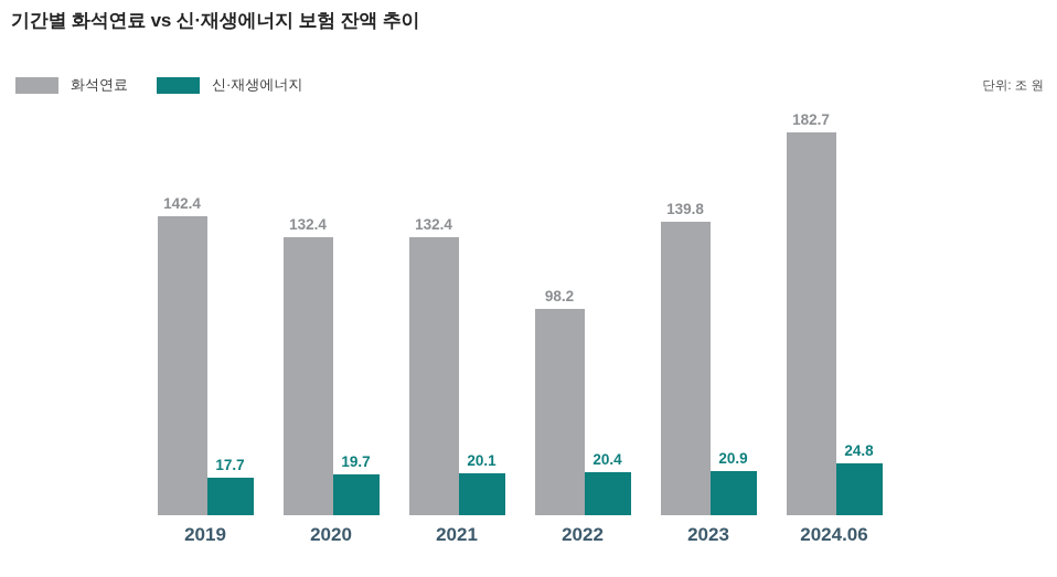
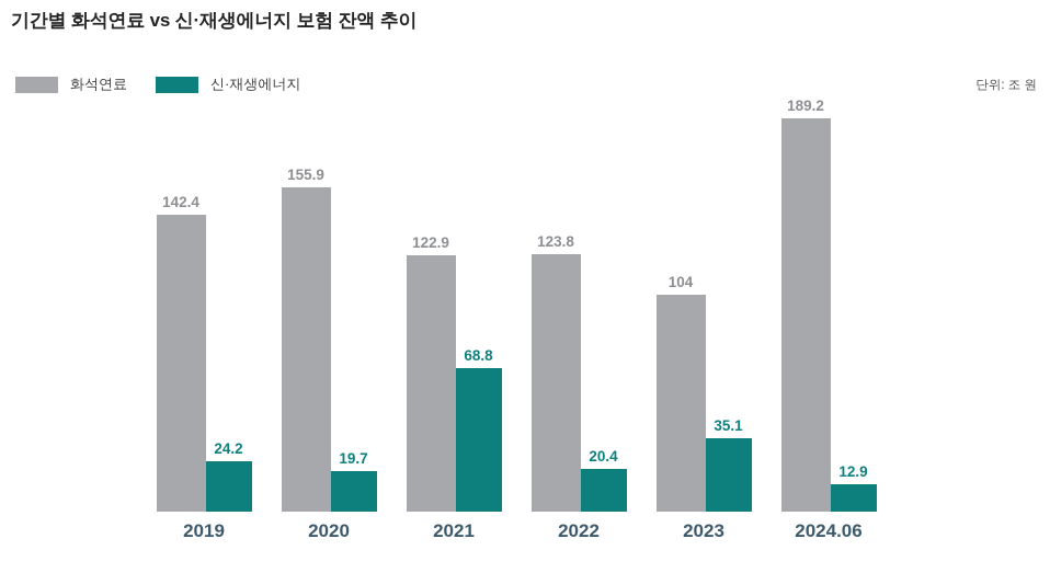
신·재생에너지/2019: 17.7 -> 24.2
화석연료/2020: 132.4 -> 155.9
화석연료/2021: 132.4 -> 122.9
신·재생에너지/2021: 20.1 -> 68.8
화석연료/2022: 98.2 -> 123.8
화석연료/2023: 139.8 -> 104
신·재생에너지/2023: 20.9 -> 35.1
화석연료/2024.06: 182.7 -> 189.2
신·재생에너지/2024.06: 24.8 -> 12.9
